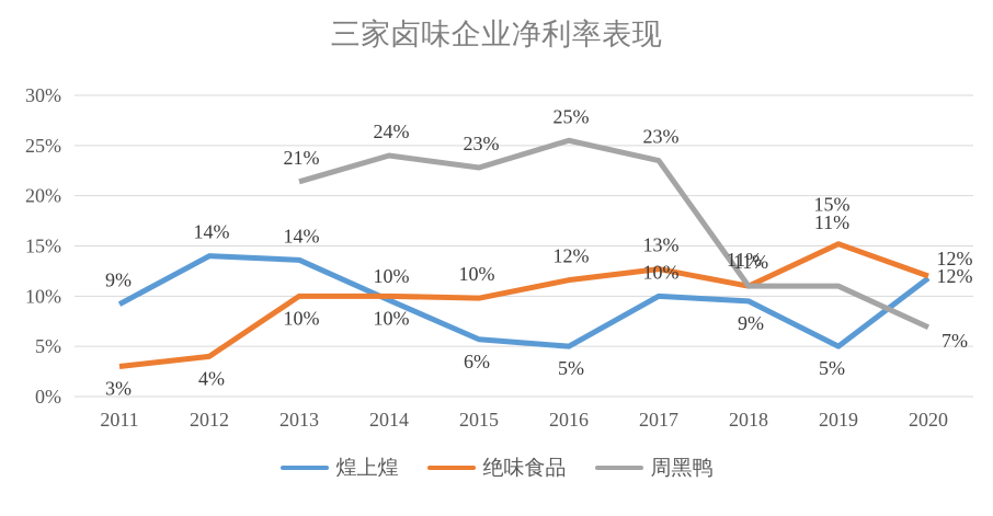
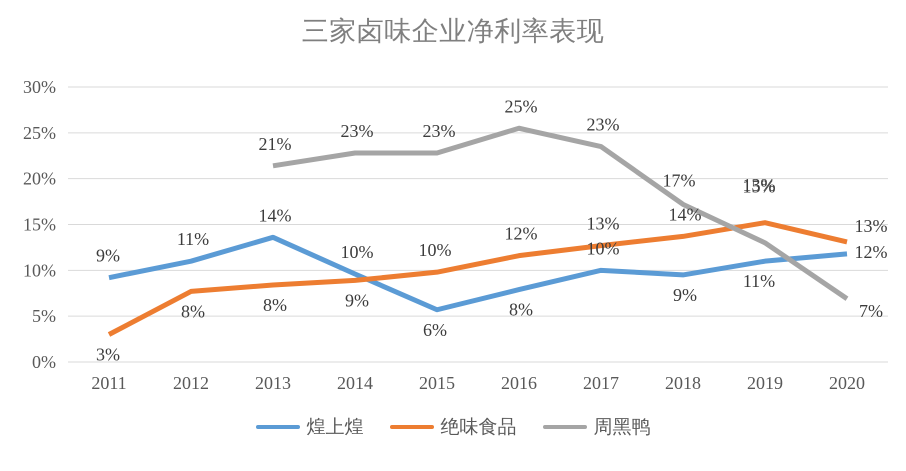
煌上煌/2012: 14% -> 11%
绝味食品/2012: 4% -> 8%
绝味食品/2013: 10% -> 8%
绝味食品/2014: 10% -> 9%
周黑鸭/2014: 24% -> 23%
煌上煌/2016: 5% -> 8%
绝味食品/2018: 11% -> 14%
周黑鸭/2018: 11% -> 17%
煌上煌/2019: 5% -> 11%
周黑鸭/2019: 11% -> 13%
绝味食品/2020: 12% -> 13%
